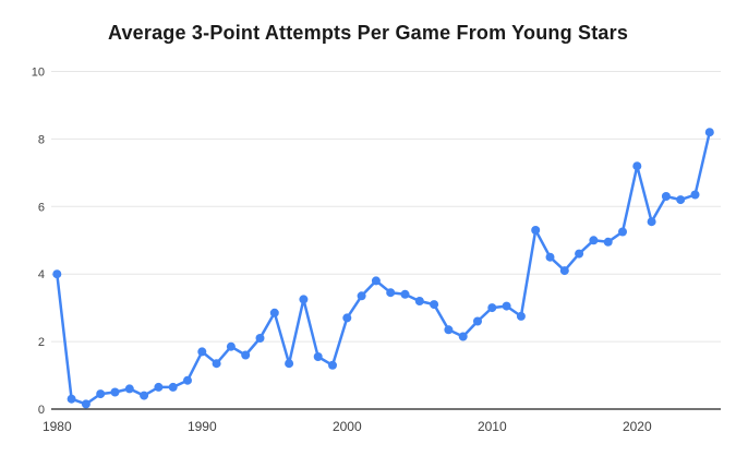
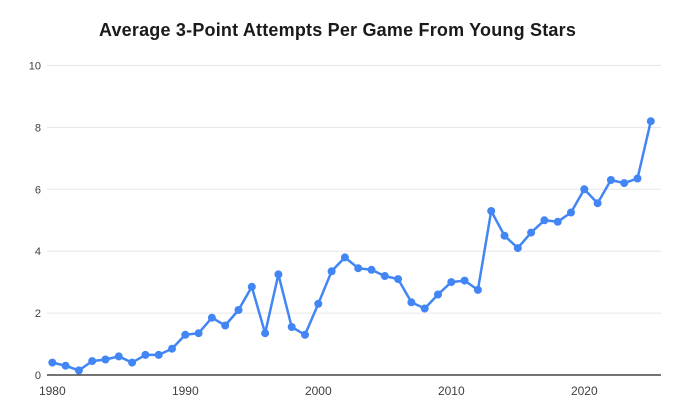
1980: 4.0 -> 0.4
1990: 1.7 -> 1.3
2000: 2.7 -> 2.3
2020: 7.2 -> 6.0
